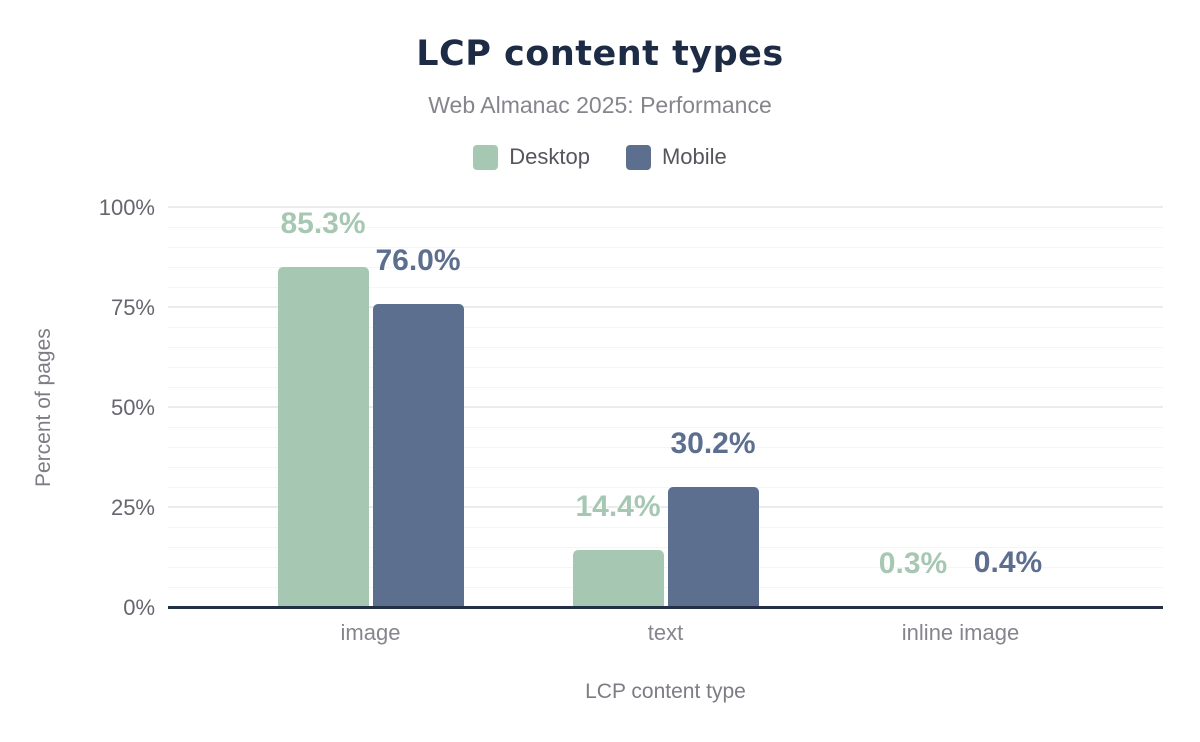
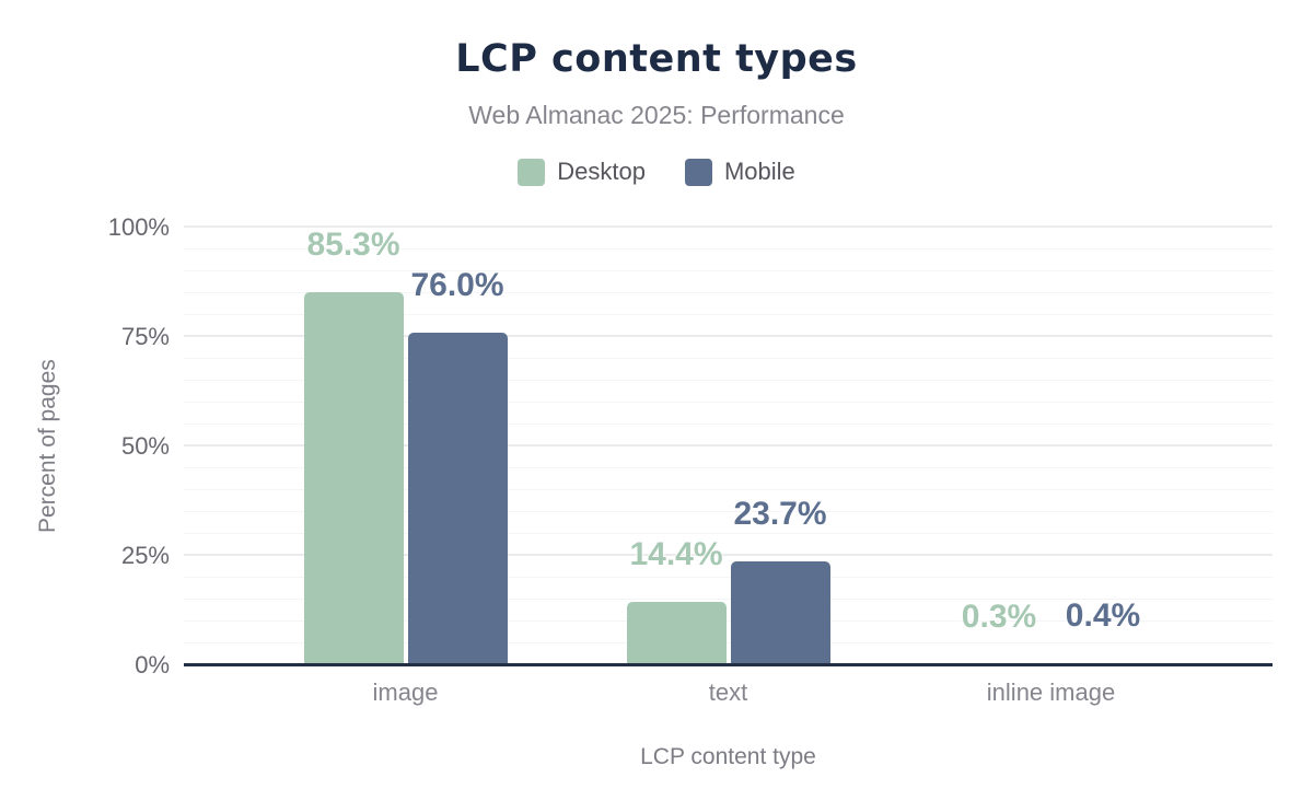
Mobile/text: 30.2% -> 23.7%
